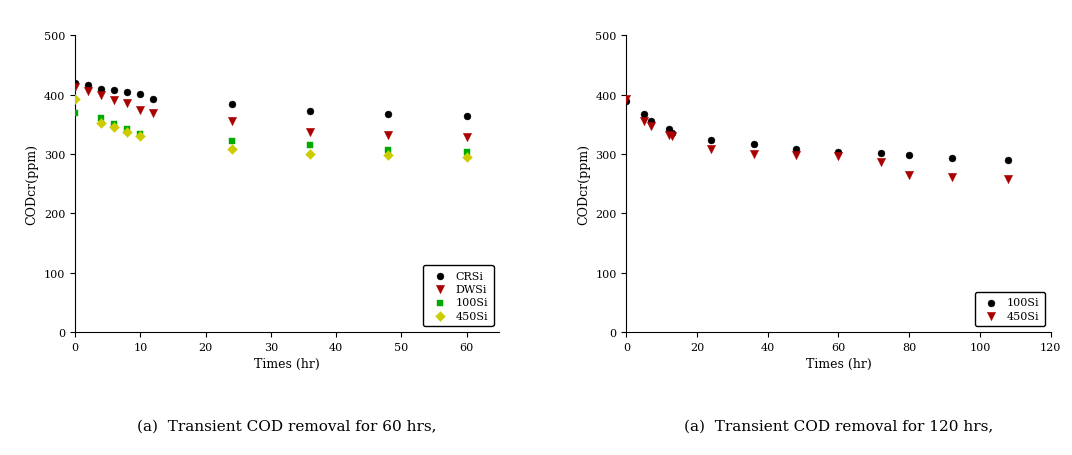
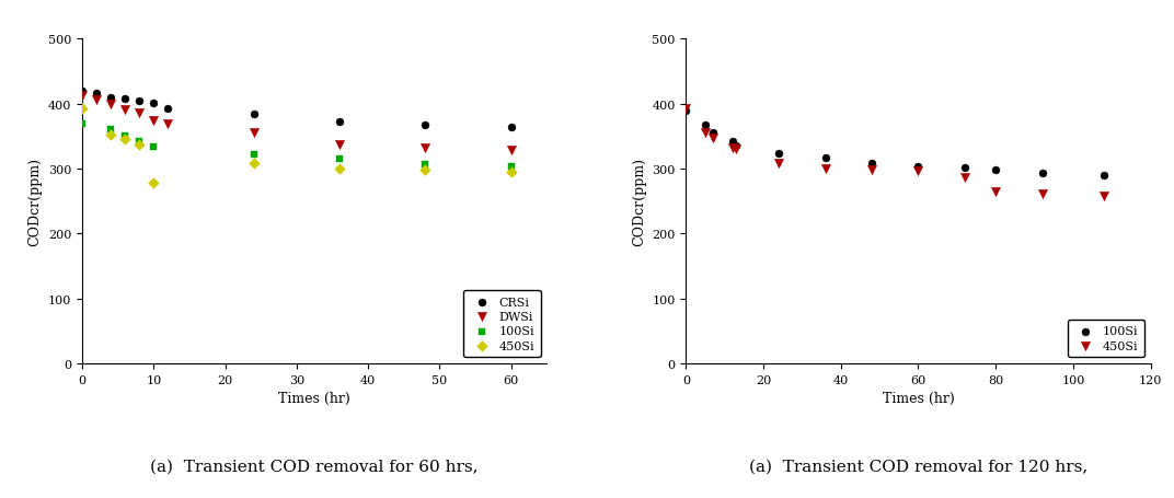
450Si/10: 330 -> 278
